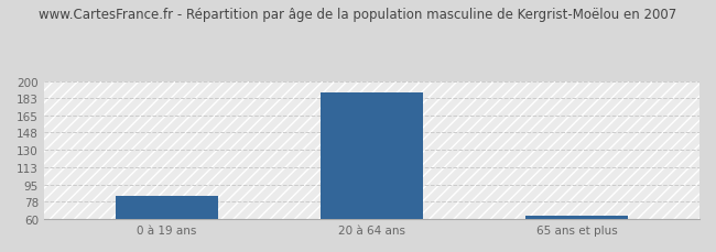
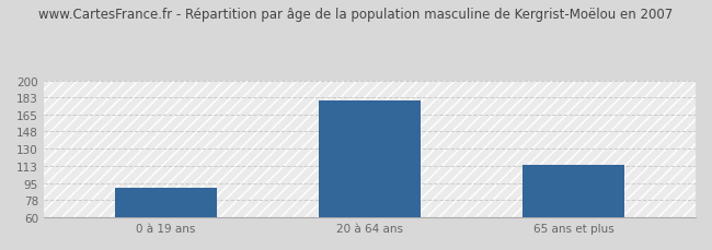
0 à 19 ans: 84 -> 90
20 à 64 ans: 188 -> 180
65 ans et plus: 63 -> 114
